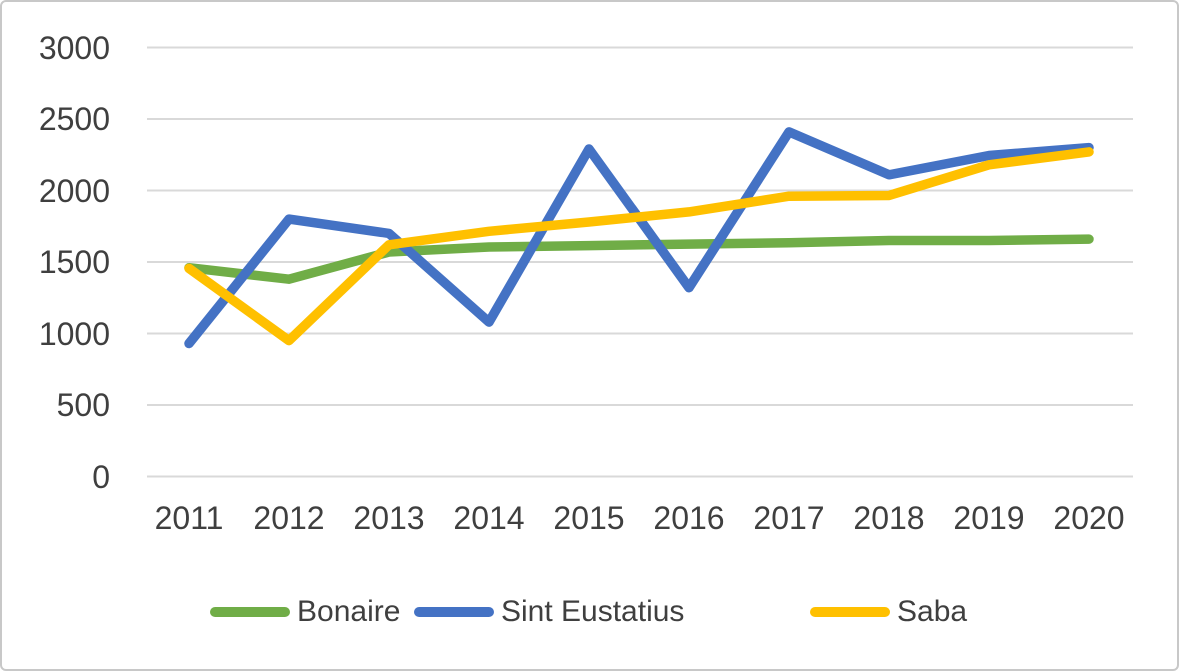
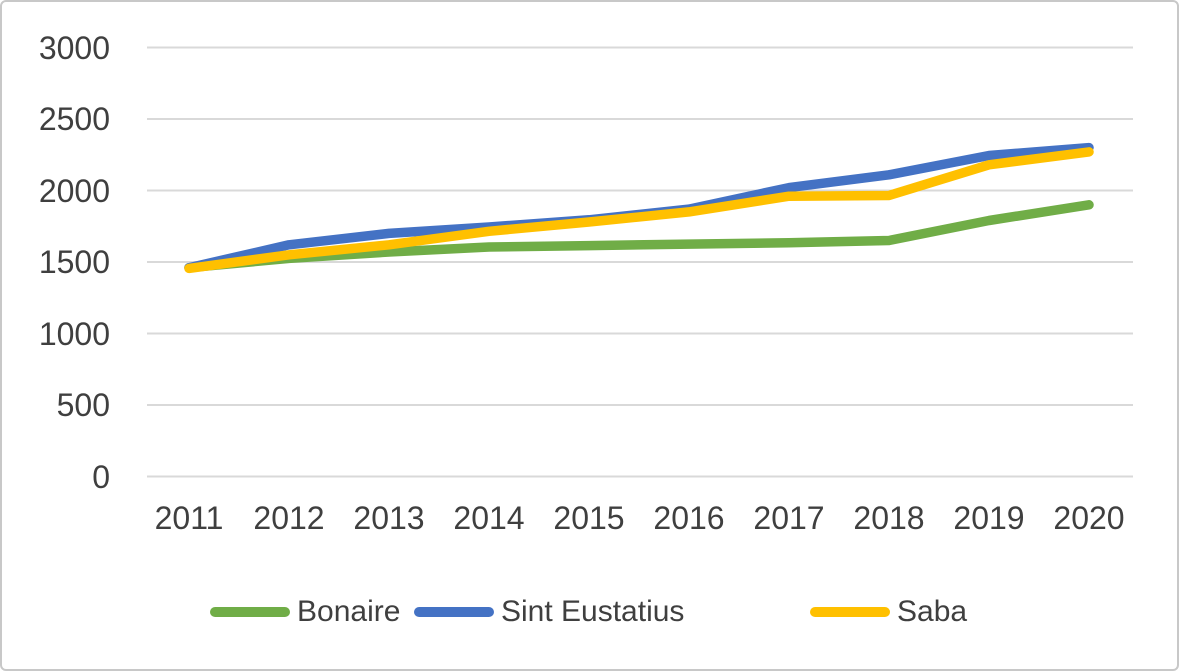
Sint Eustatius/2011: 930 -> 1460
Bonaire/2012: 1380 -> 1520
Sint Eustatius/2012: 1800 -> 1620
Saba/2012: 950 -> 1550
Sint Eustatius/2014: 1080 -> 1740
Sint Eustatius/2015: 2290 -> 1800
Sint Eustatius/2016: 1320 -> 1870
Sint Eustatius/2017: 2410 -> 2020
Bonaire/2019: 1650 -> 1790
Bonaire/2020: 1660 -> 1900
